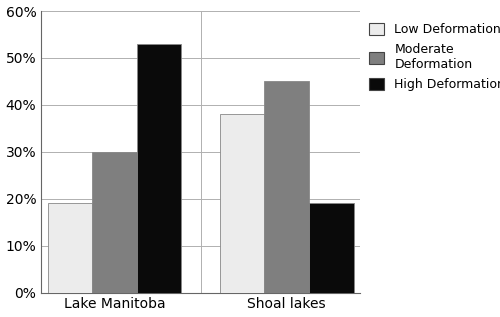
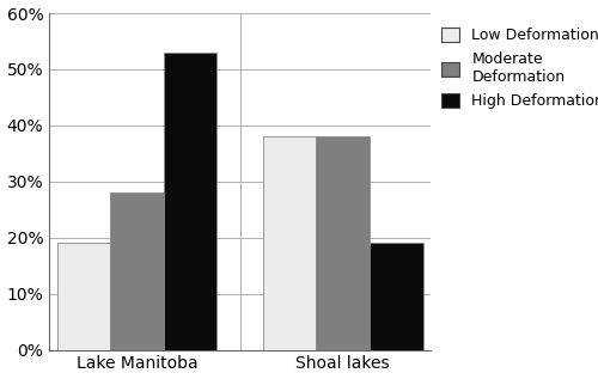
Moderate Deformation/Lake Manitoba: 30% -> 28%
Moderate Deformation/Shoal lakes: 45% -> 38%
